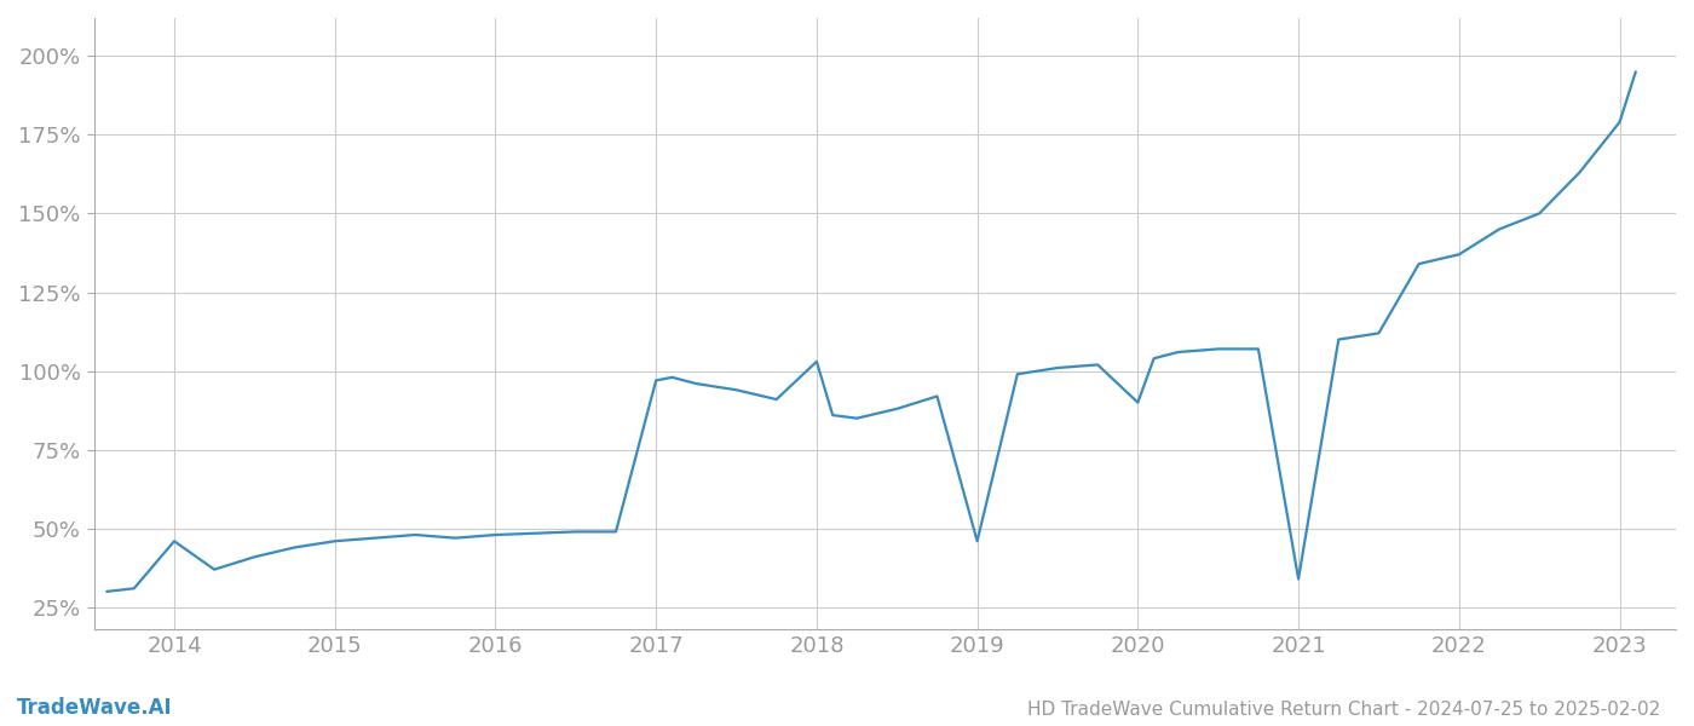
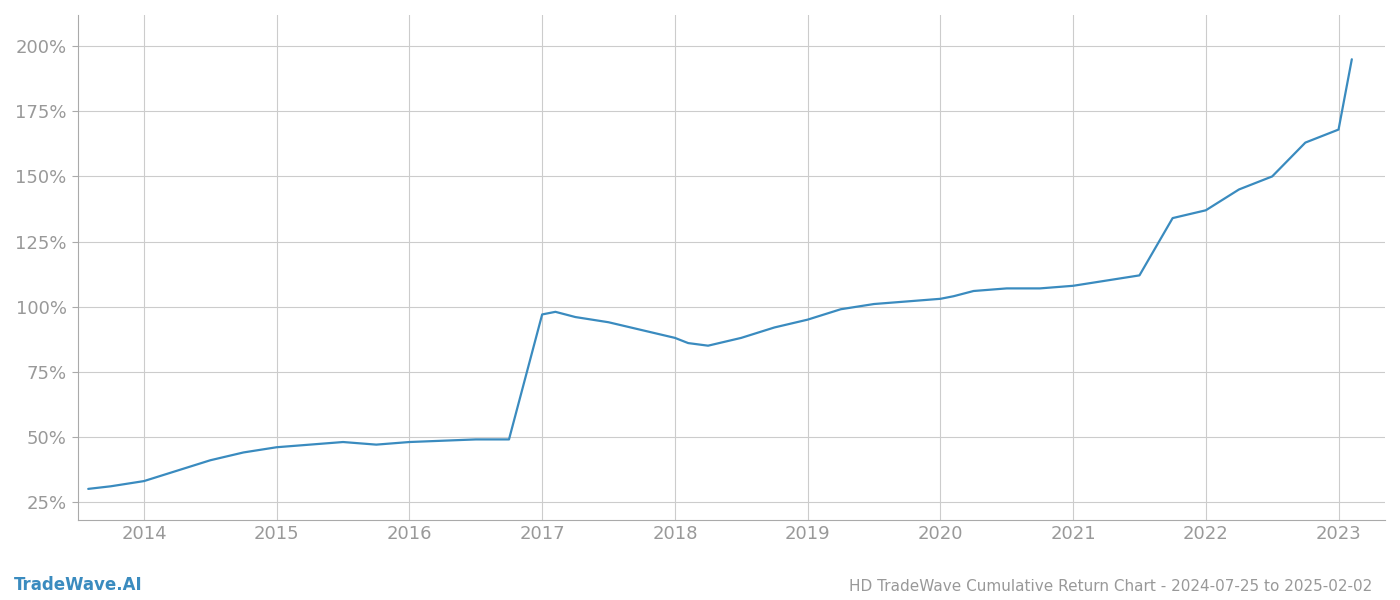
2014: 46.0% -> 33.0%
2018: 103.0% -> 88.0%
2019: 46.0% -> 95.0%
2020: 90.0% -> 103.0%
2021: 34.0% -> 108.0%
2023: 179.0% -> 168.0%
